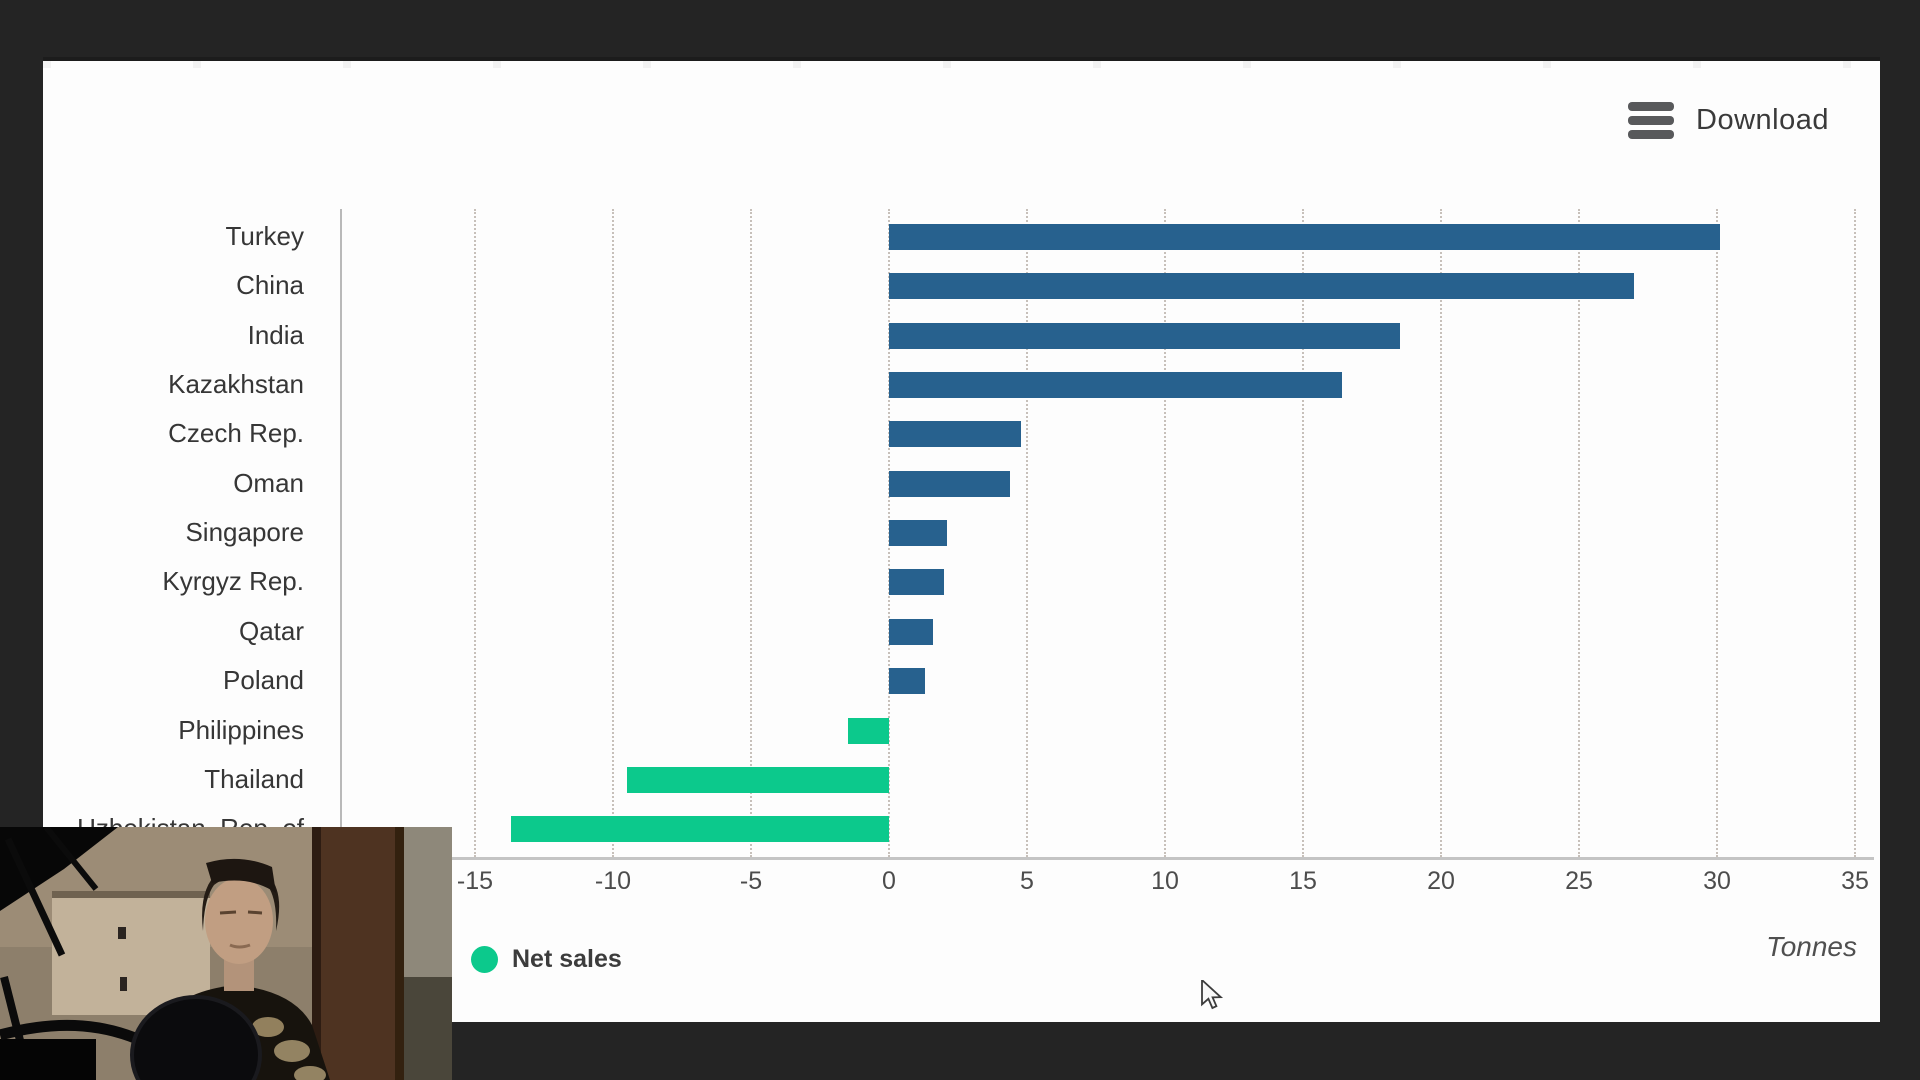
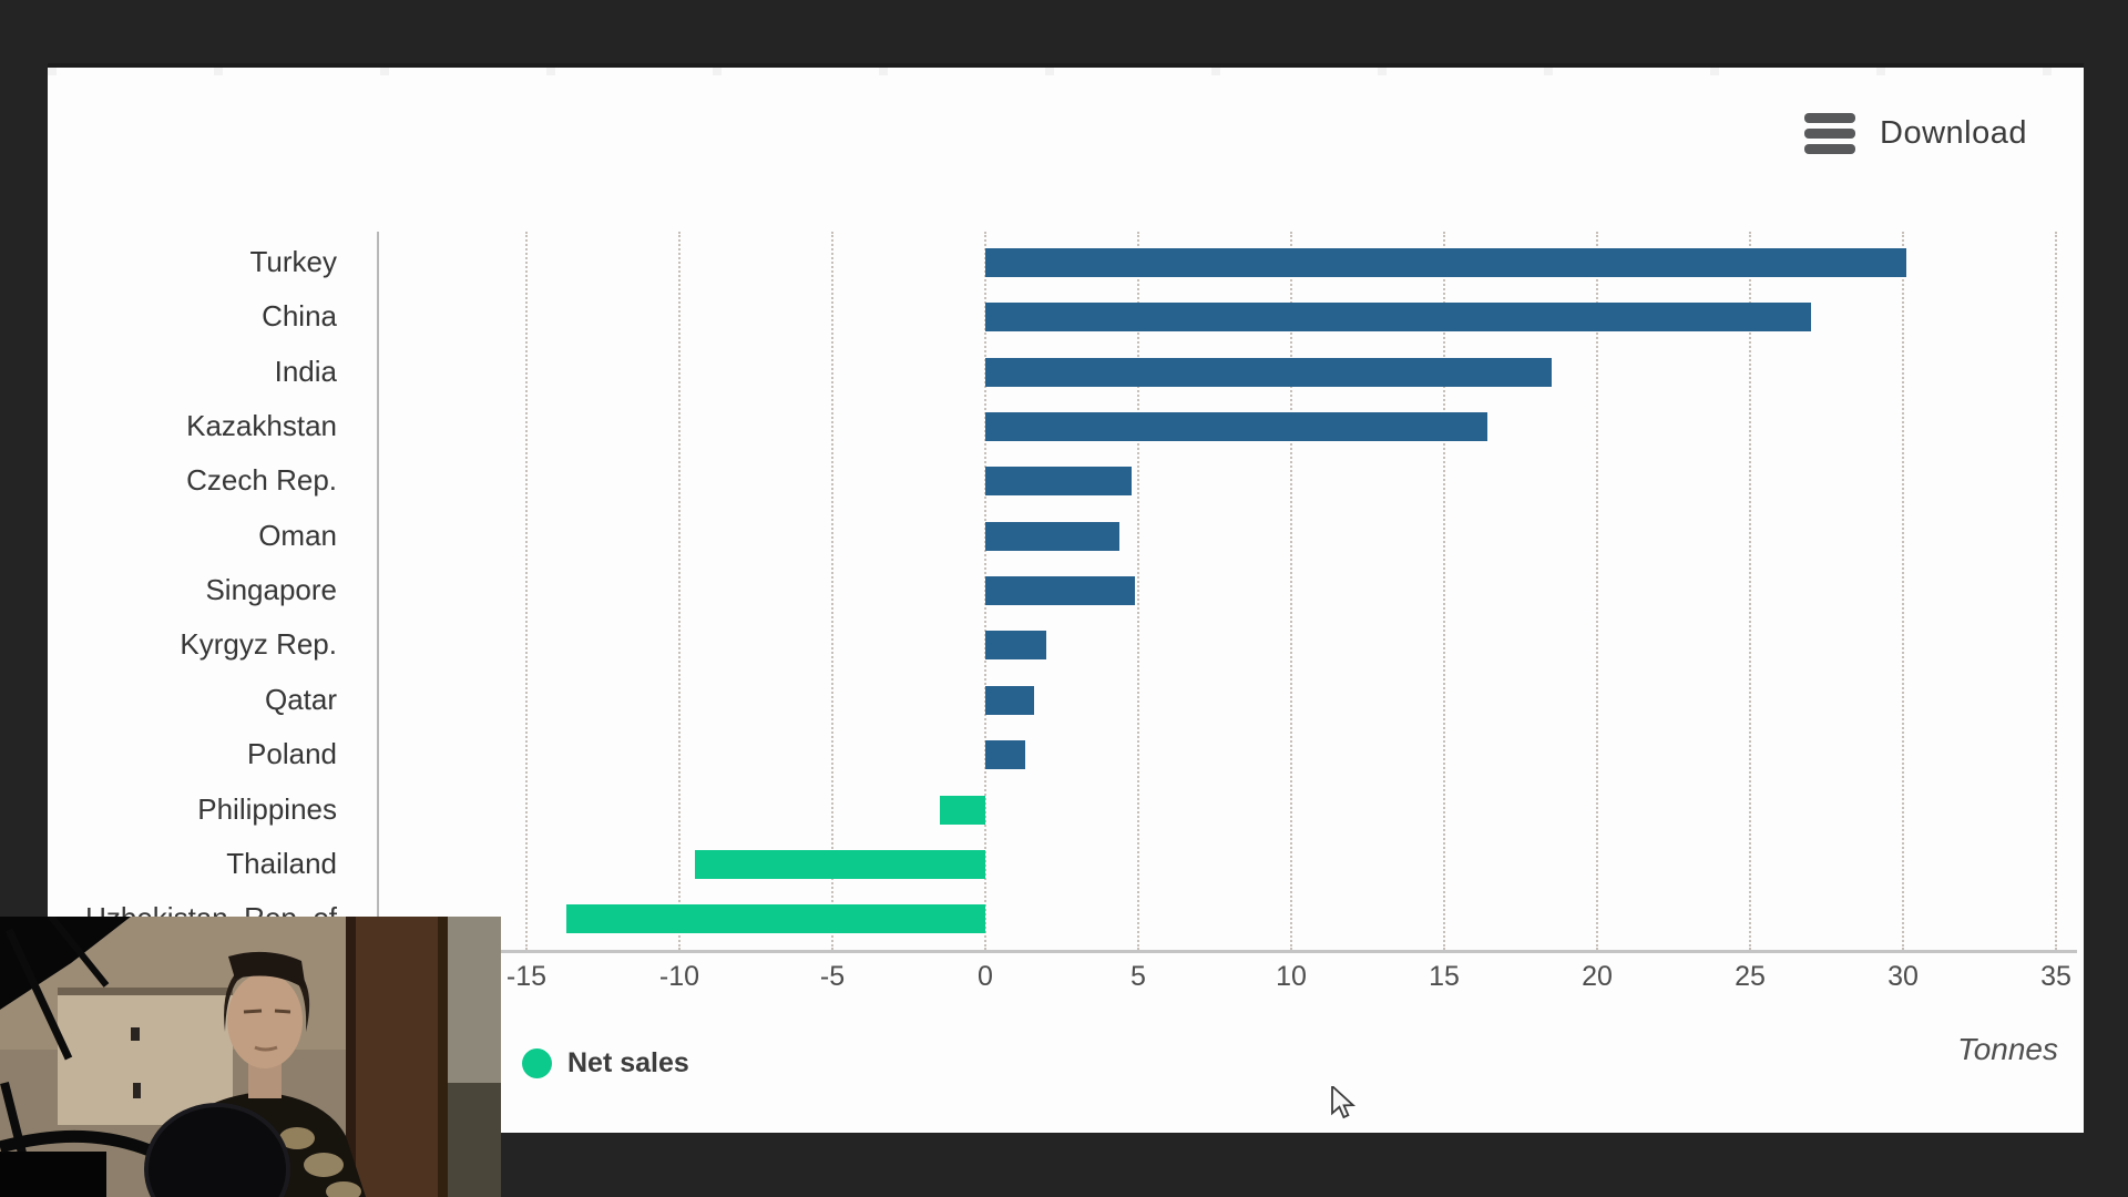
Singapore: 2.1 -> 4.9
